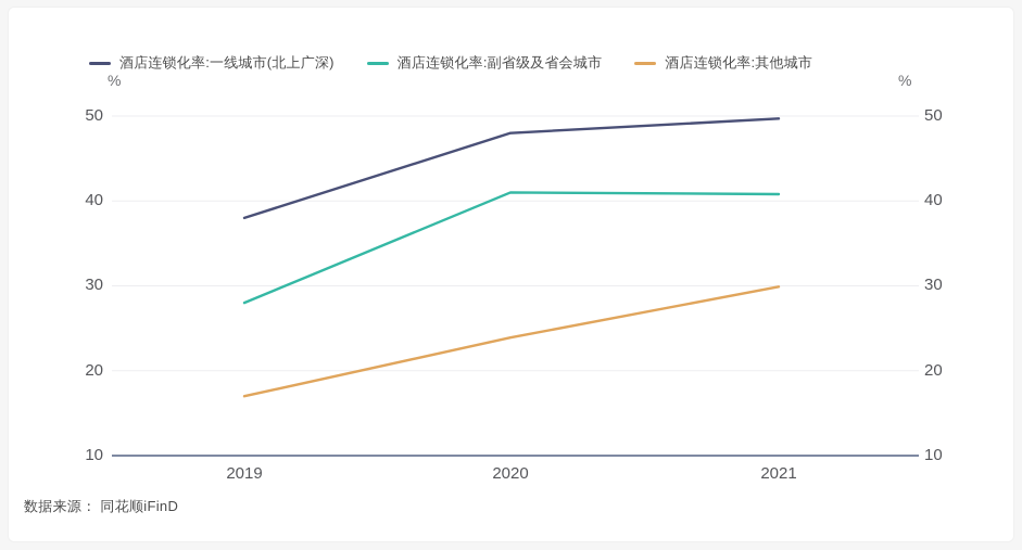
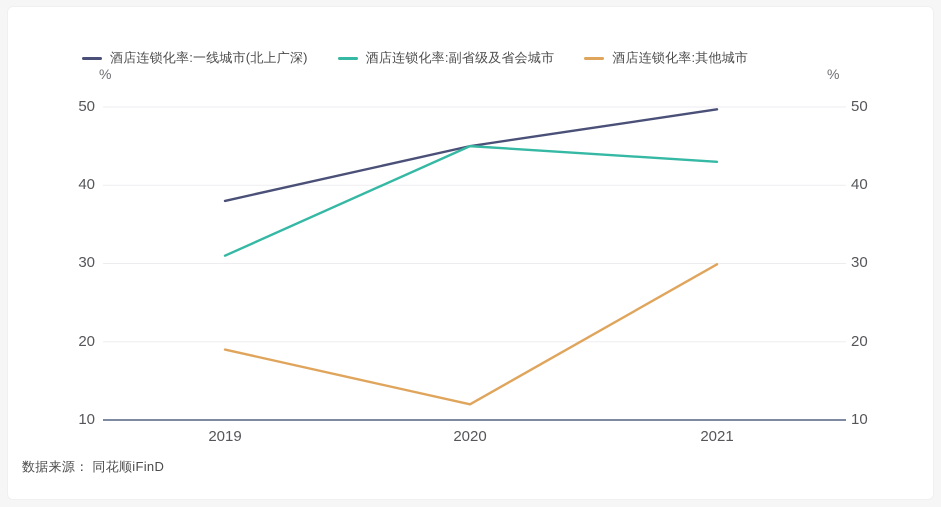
酒店连锁化率:副省级及省会城市/2019: 28 -> 31
酒店连锁化率:其他城市/2019: 17 -> 19
酒店连锁化率:一线城市(北上广深)/2020: 48 -> 45
酒店连锁化率:副省级及省会城市/2020: 41 -> 45
酒店连锁化率:其他城市/2020: 24 -> 12
酒店连锁化率:副省级及省会城市/2021: 41 -> 43
